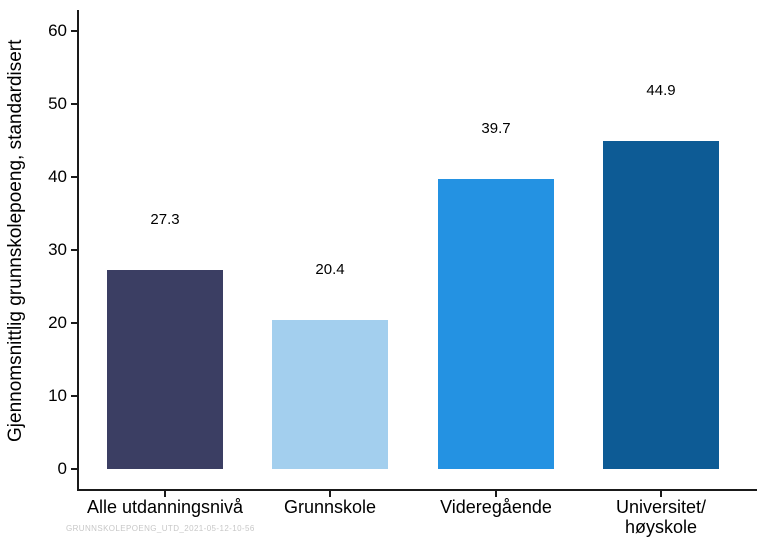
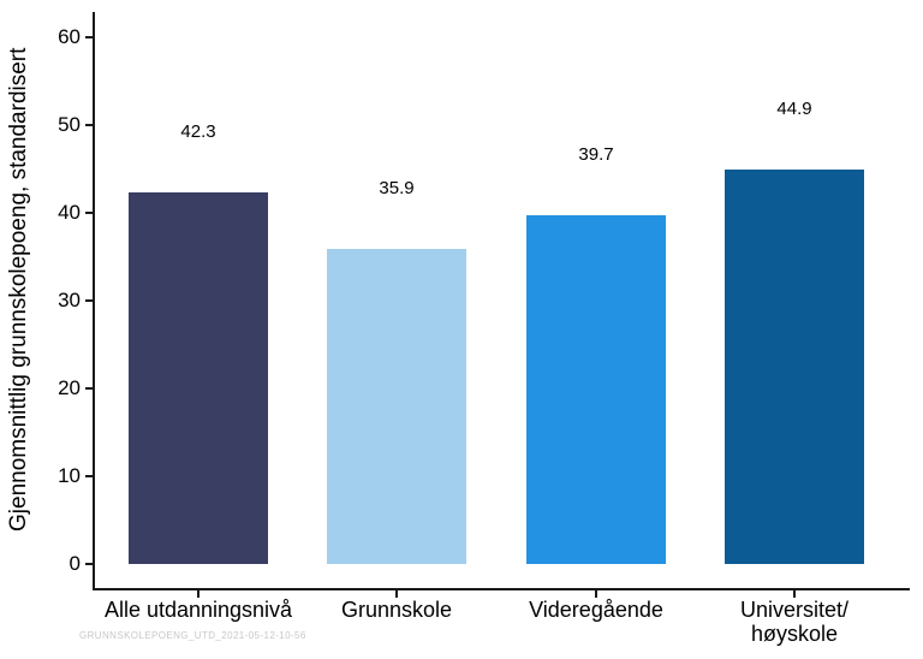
Alle utdanningsnivå: 27.3 -> 42.3
Grunnskole: 20.4 -> 35.9
